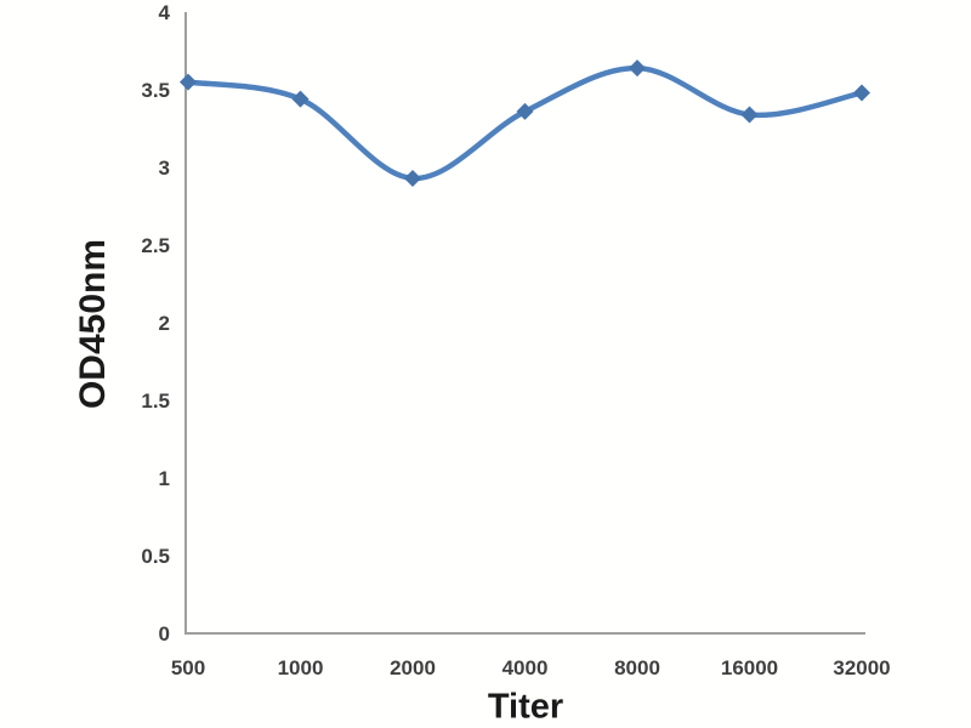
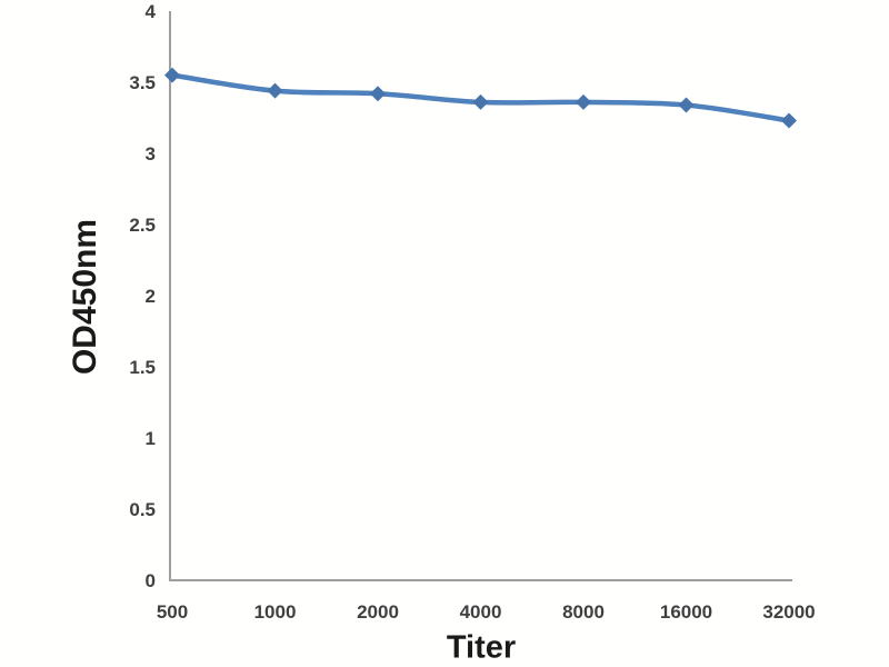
2000: 2.93 -> 3.42
8000: 3.64 -> 3.36
32000: 3.48 -> 3.23
